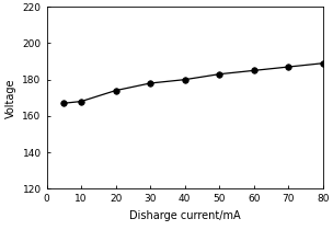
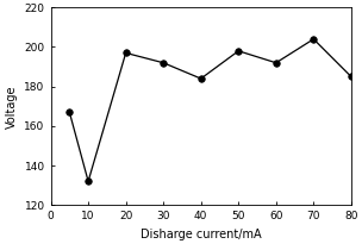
10: 168 -> 132
20: 174 -> 197
30: 178 -> 192
40: 180 -> 184
50: 183 -> 198
60: 185 -> 192
70: 187 -> 204
80: 189 -> 185
